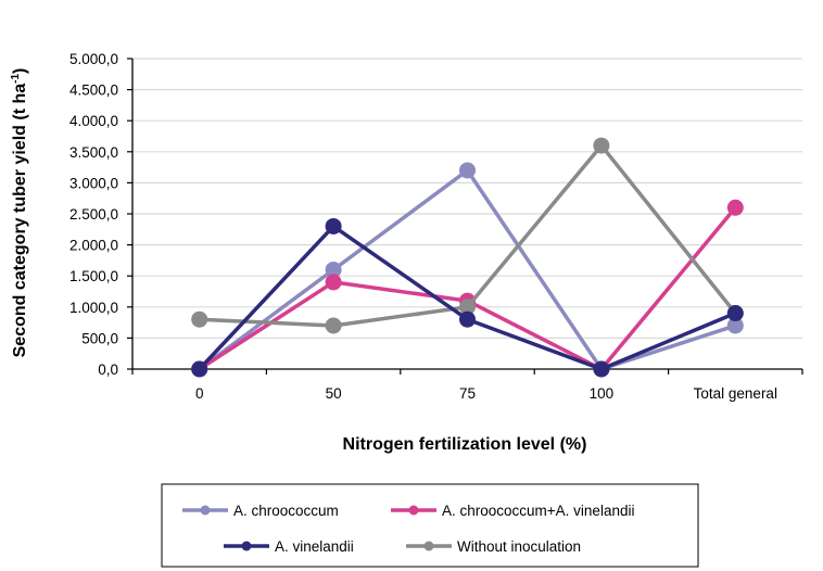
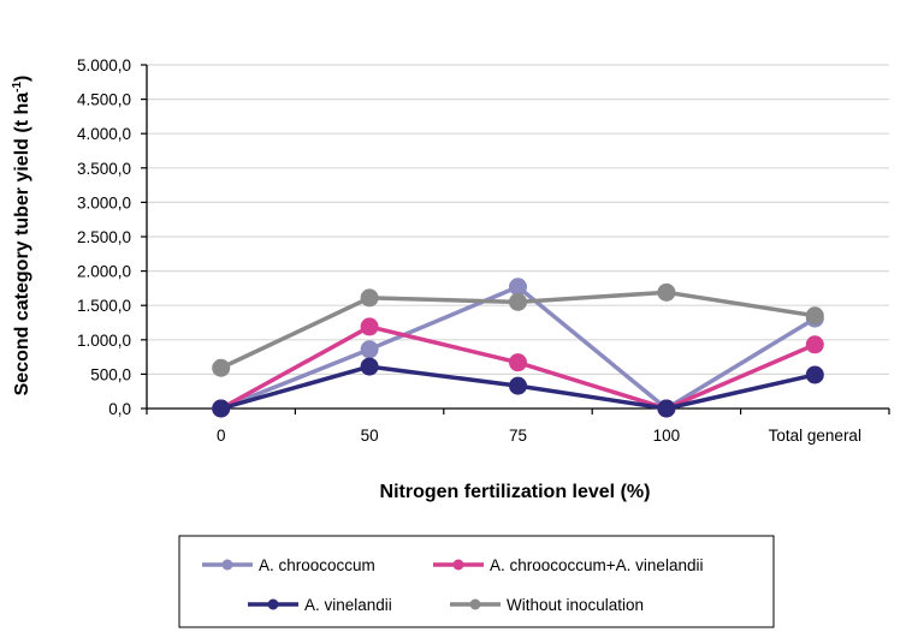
Without inoculation/0: 800 -> 600
A. chroococcum/50: 1600 -> 900
A. chroococcum+A. vinelandii/50: 1400 -> 1200
A. vinelandii/50: 2300 -> 600
Without inoculation/50: 700 -> 1600
A. chroococcum/75: 3200 -> 1800
A. chroococcum+A. vinelandii/75: 1100 -> 700
A. vinelandii/75: 800 -> 300
Without inoculation/75: 1000 -> 1600
Without inoculation/100: 3600 -> 1700
A. chroococcum/Total general: 700 -> 1300
A. chroococcum+A. vinelandii/Total general: 2600 -> 900
A. vinelandii/Total general: 900 -> 500
Without inoculation/Total general: 900 -> 1400
